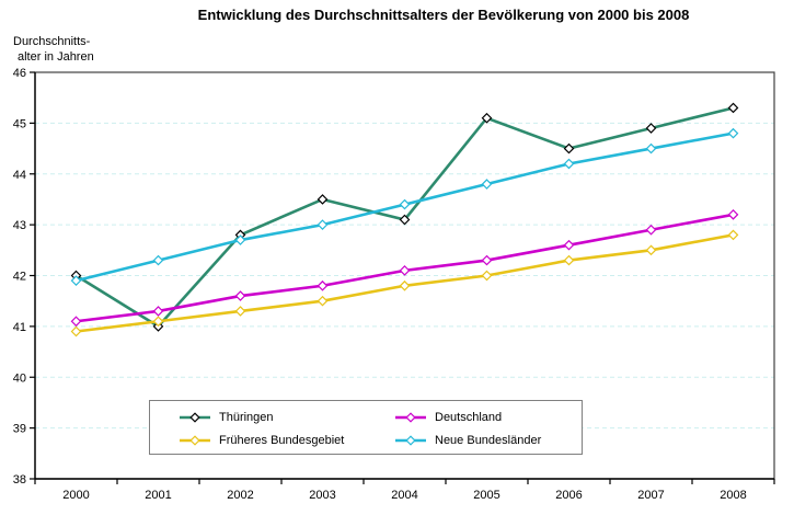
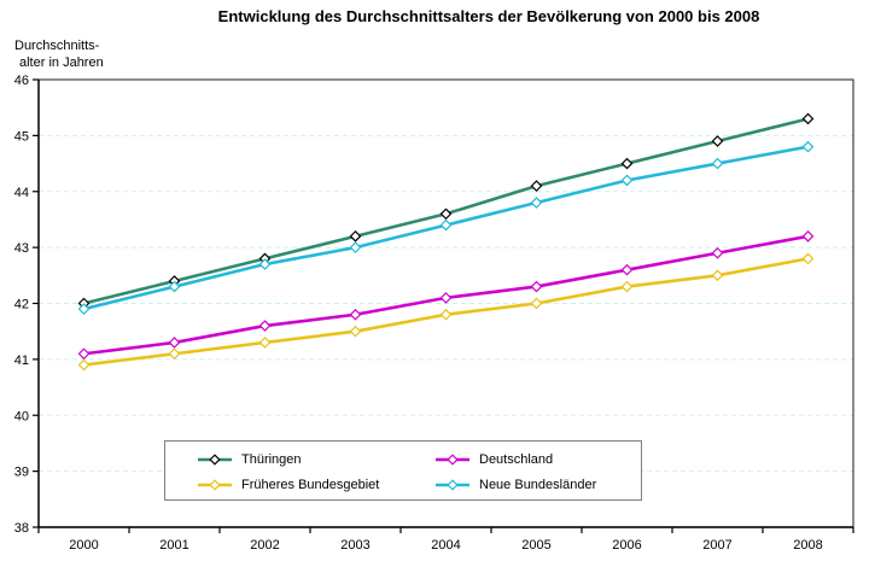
Thüringen/2001: 41.0 -> 42.4
Thüringen/2003: 43.5 -> 43.2
Thüringen/2004: 43.1 -> 43.6
Thüringen/2005: 45.1 -> 44.1
